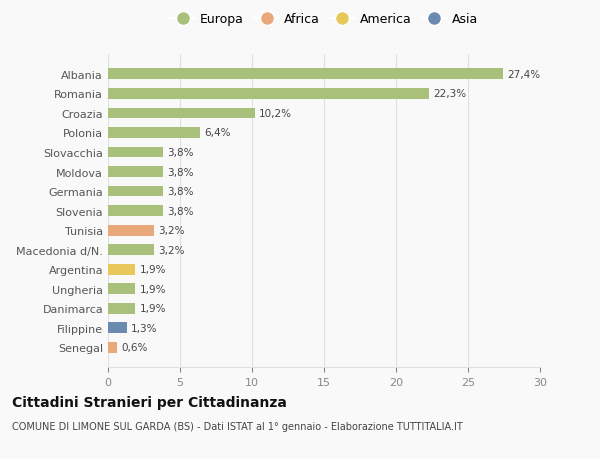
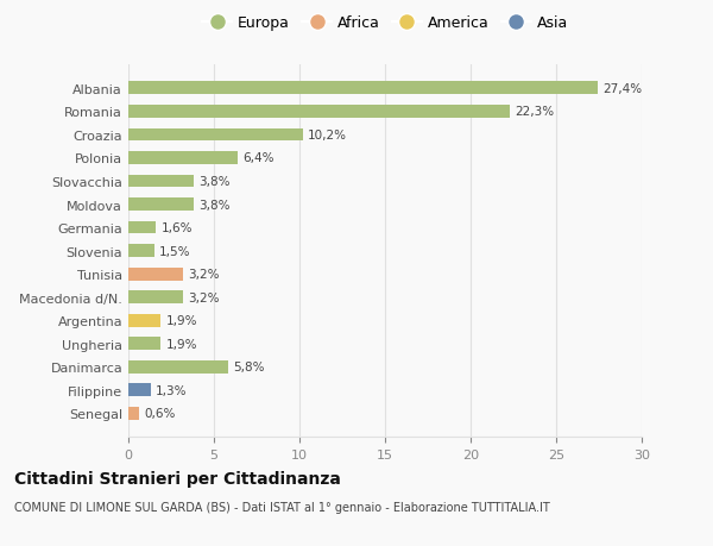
Germania: 3,8% -> 1,6%
Slovenia: 3,8% -> 1,5%
Danimarca: 1,9% -> 5,8%
